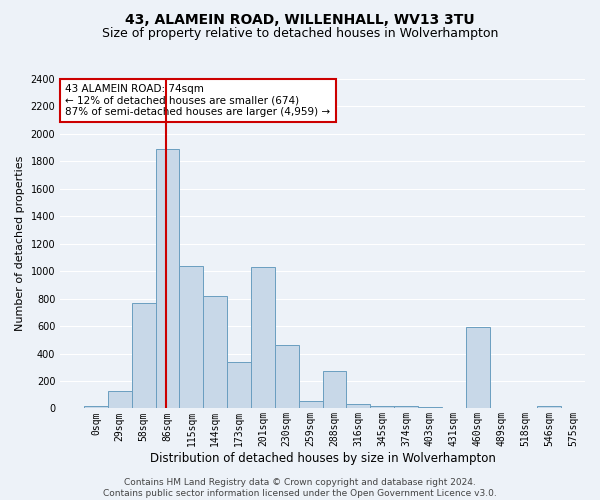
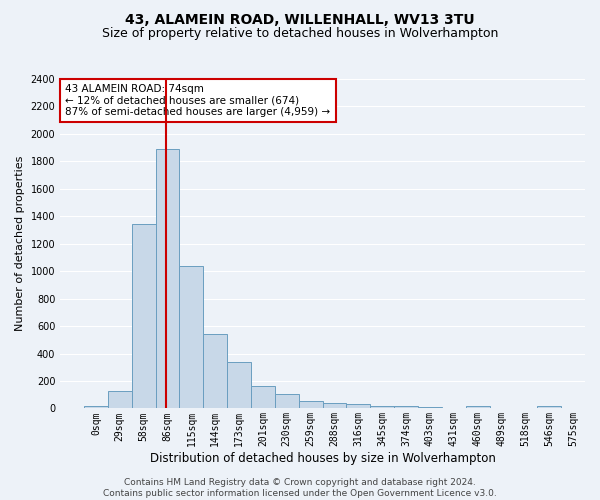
58sqm: 770 -> 1340
144sqm: 820 -> 540
201sqm: 1030 -> 160
230sqm: 460 -> 100
288sqm: 270 -> 40
460sqm: 590 -> 20
